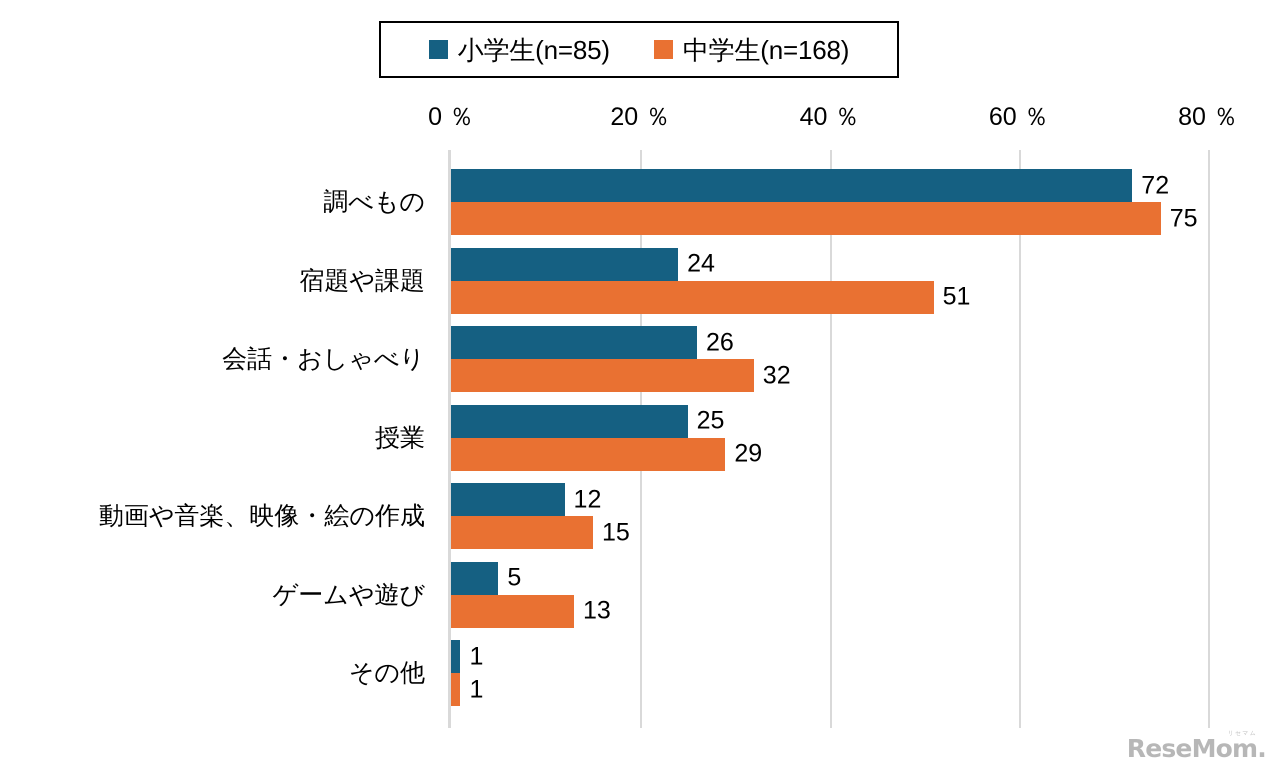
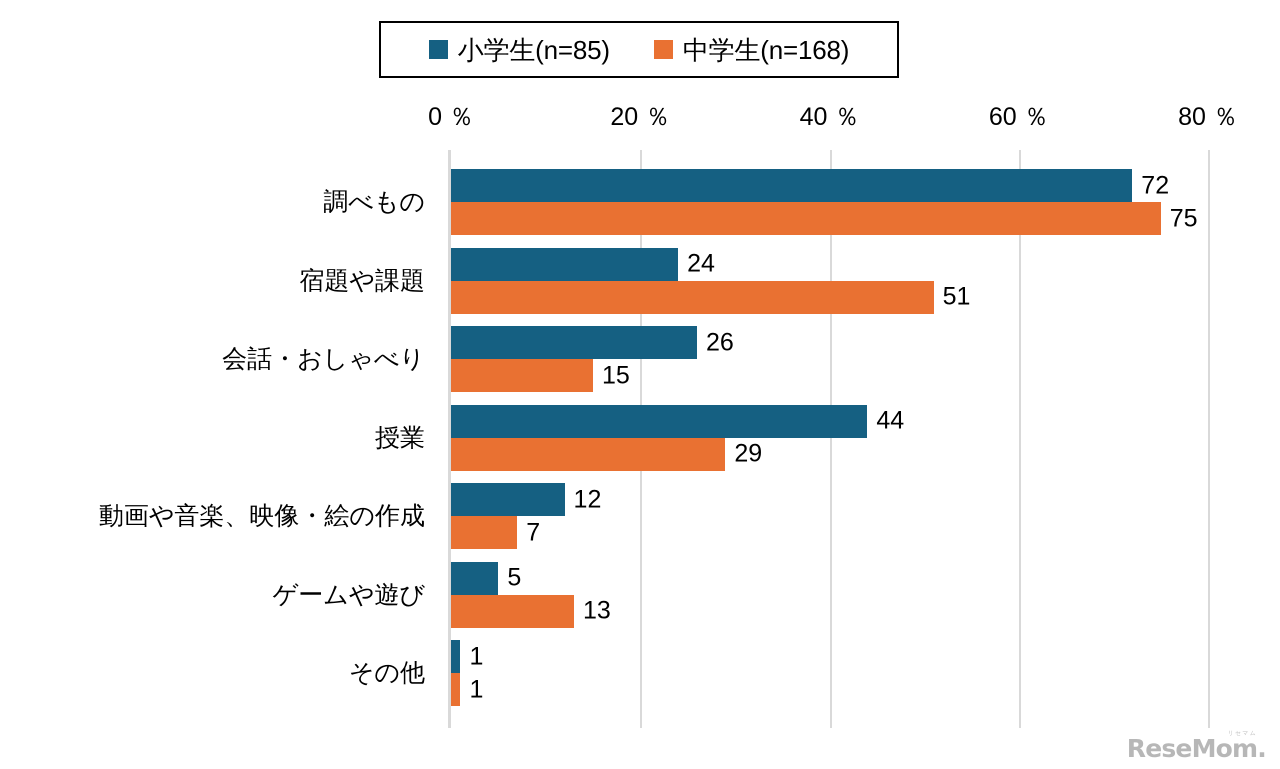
中学生(n=168)/会話・おしゃべり: 32 -> 15
小学生(n=85)/授業: 25 -> 44
中学生(n=168)/動画や音楽、映像・絵の作成: 15 -> 7
